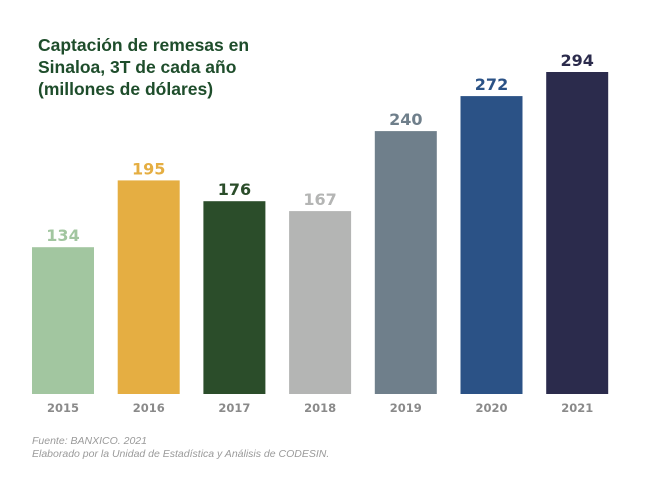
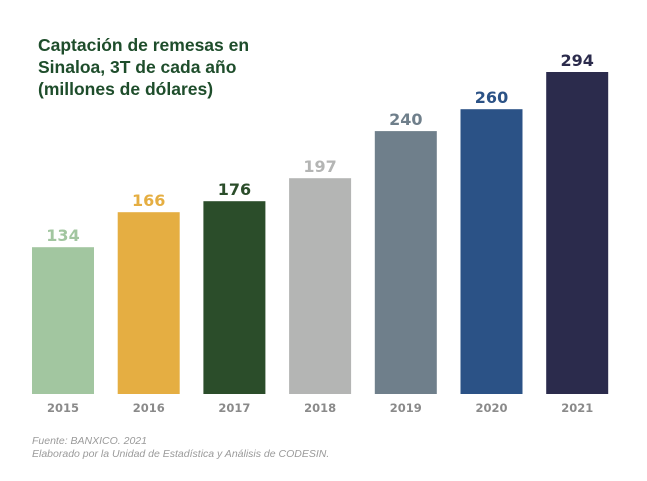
2016: 195 -> 166
2018: 167 -> 197
2020: 272 -> 260
